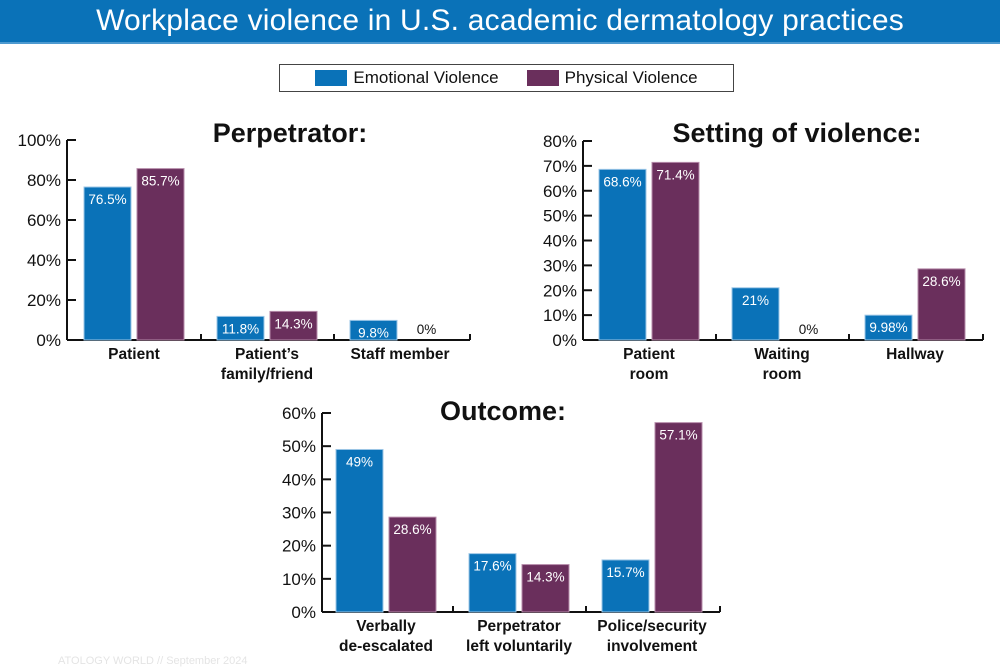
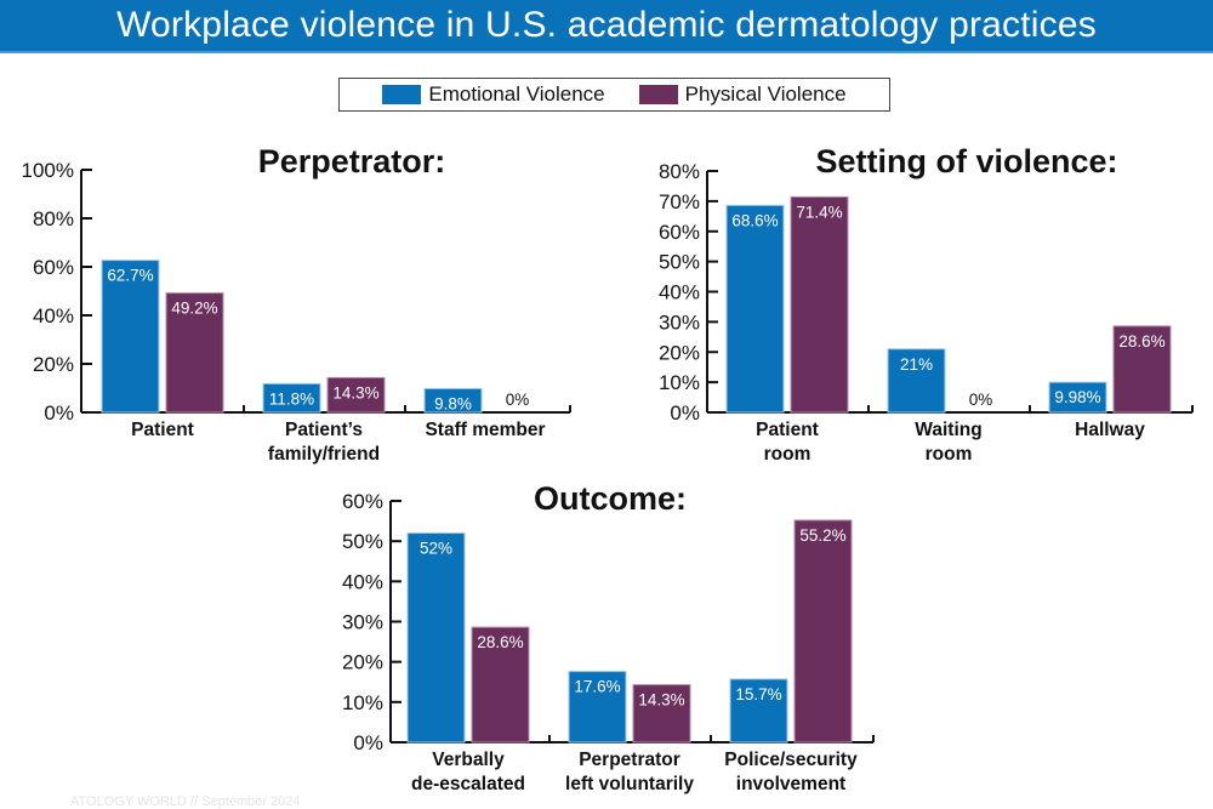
Perpetrator:/Emotional Violence/Patient: 76.5% -> 62.7%
Perpetrator:/Physical Violence/Patient: 85.7% -> 49.2%
Outcome:/Emotional Violence/Verbally de-escalated: 49% -> 52%
Outcome:/Physical Violence/Police/security involvement: 57.1% -> 55.2%
